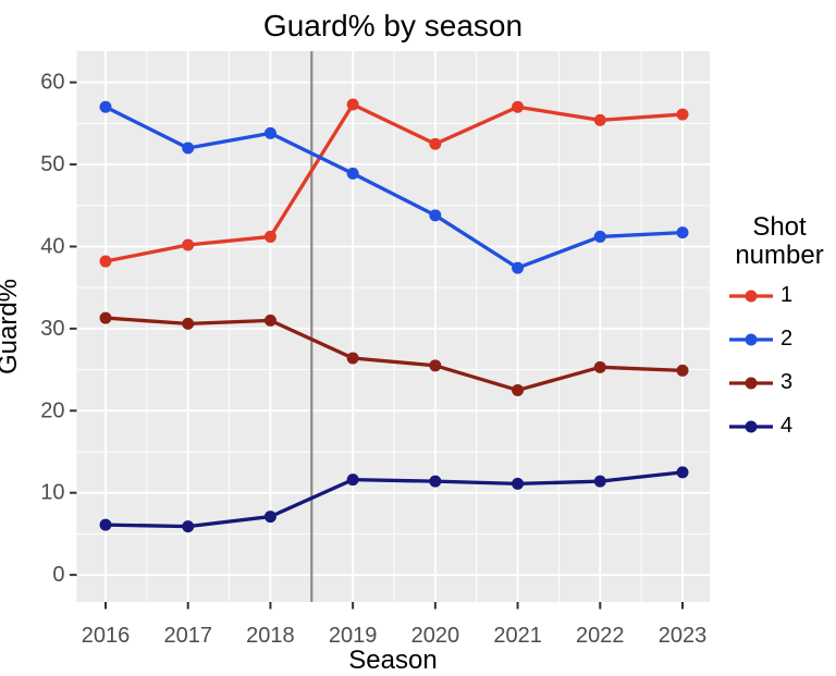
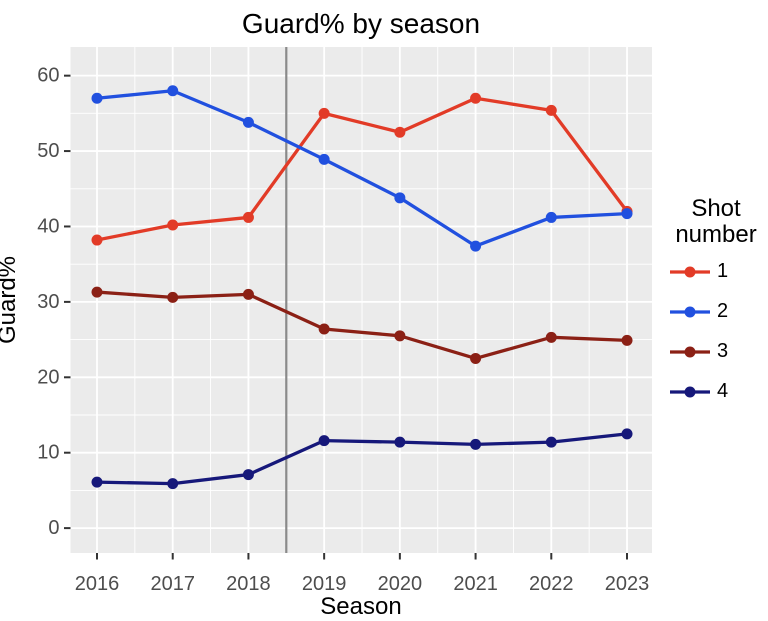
2/2017: 52 -> 58
1/2019: 57 -> 55
1/2023: 56 -> 42
